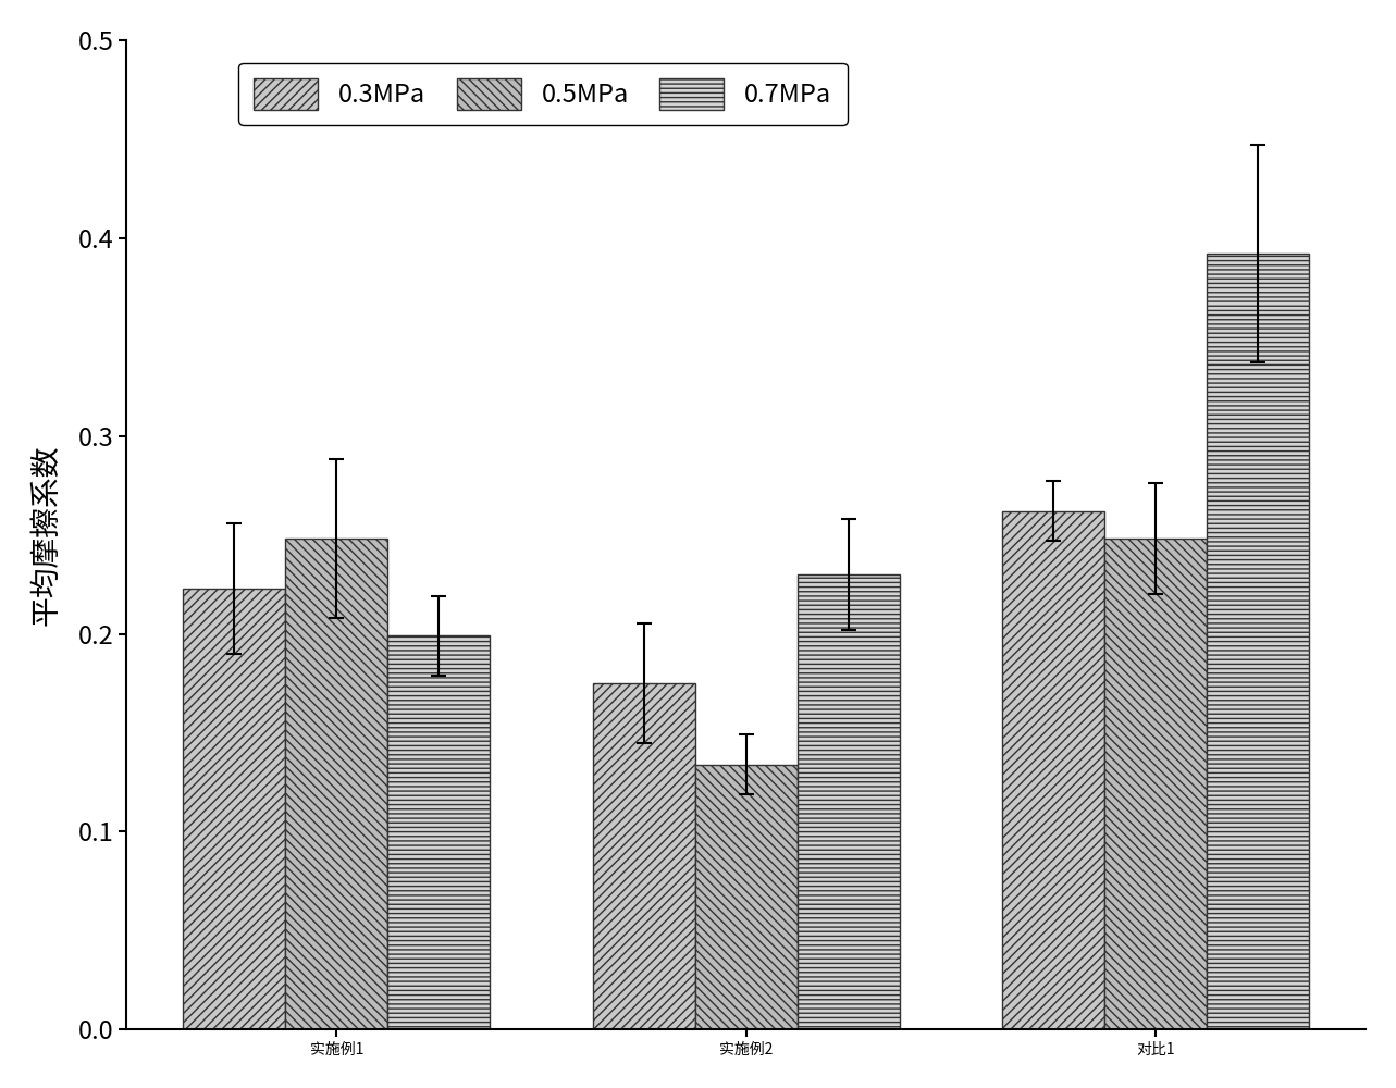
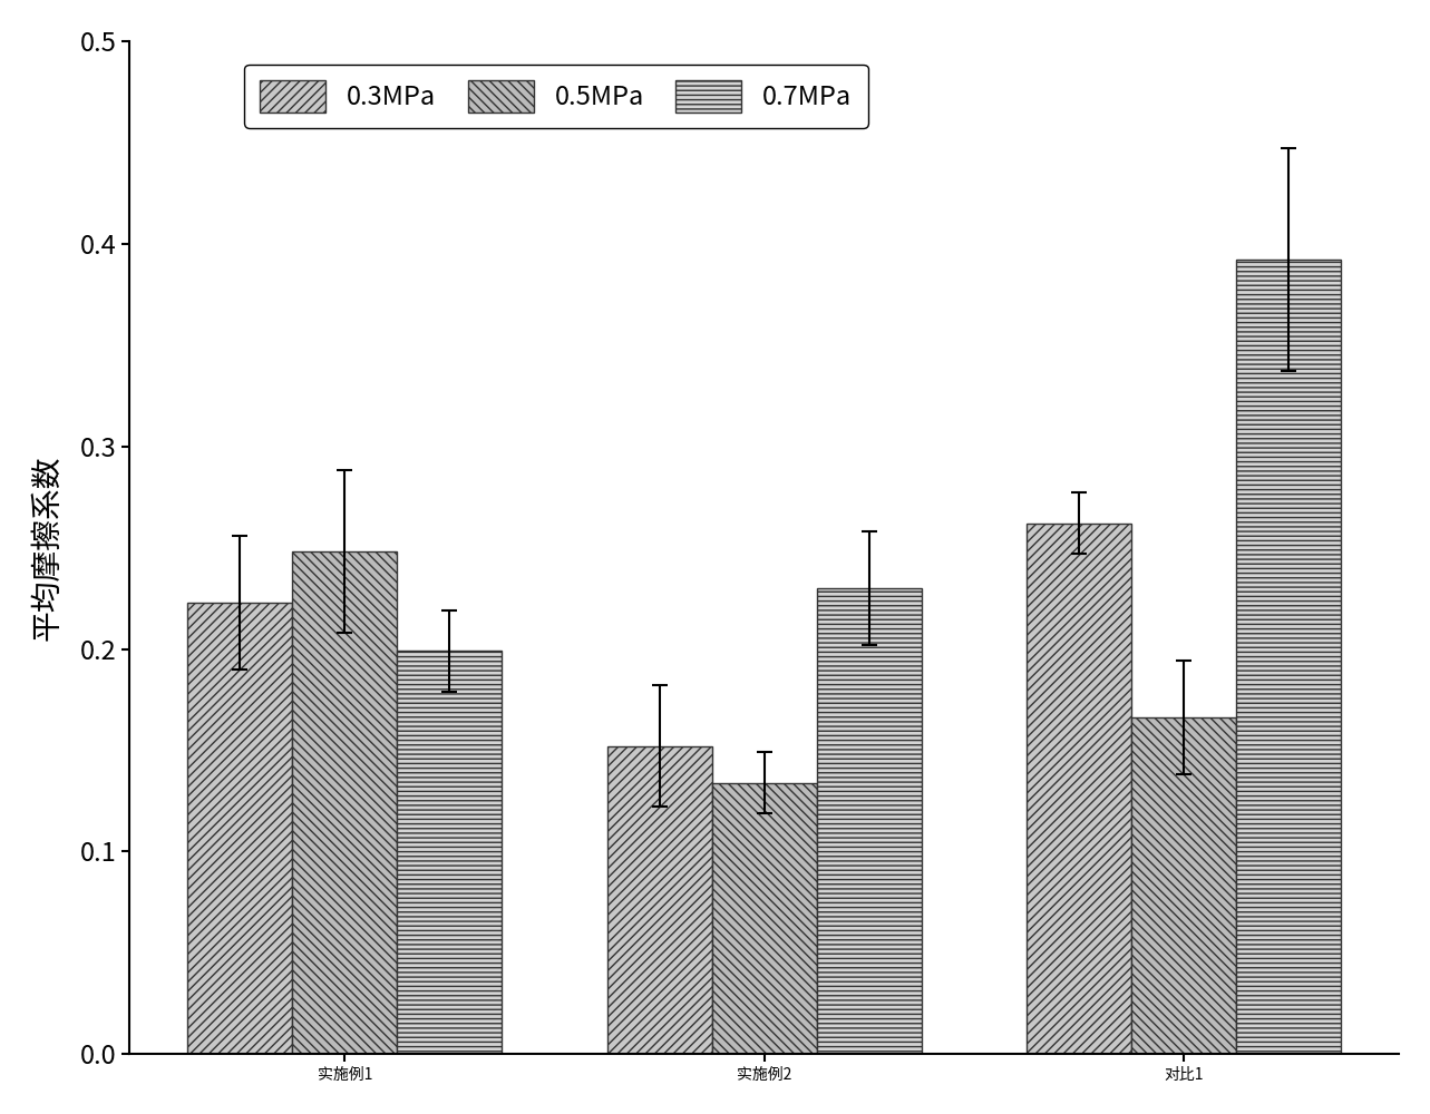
0.3MPa/实施例2: 0.175 -> 0.152
0.5MPa/对比1: 0.248 -> 0.166
